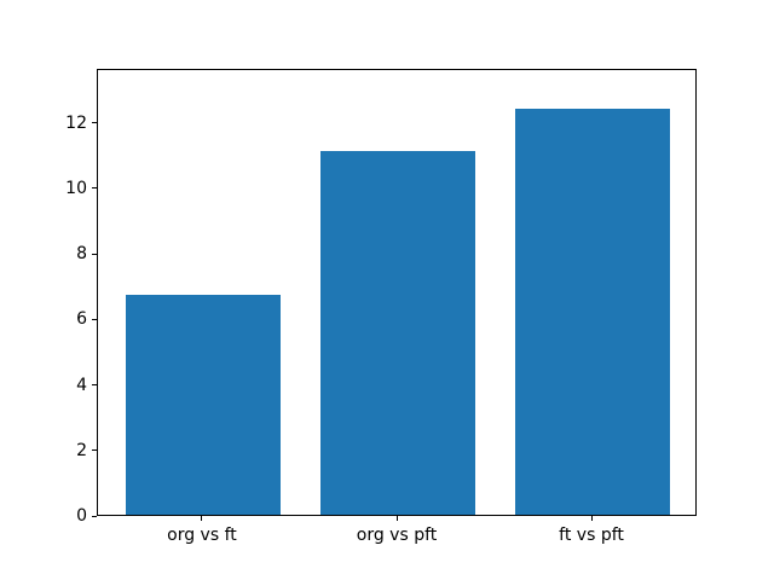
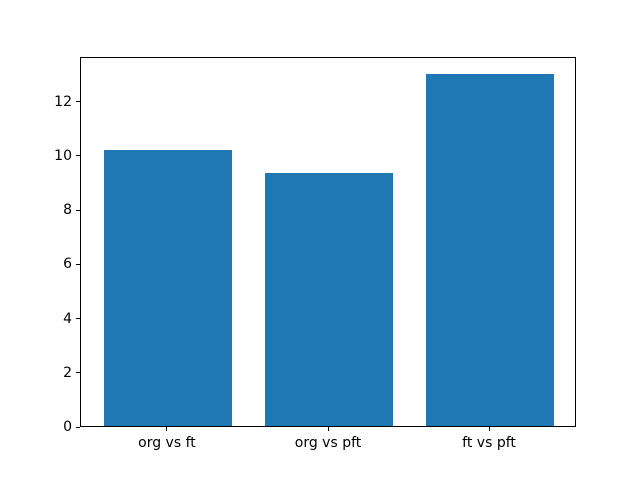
org vs ft: 6.7 -> 10.2
org vs pft: 11.1 -> 9.3
ft vs pft: 12.4 -> 13.0
